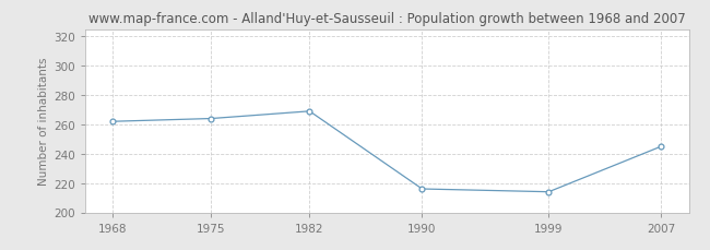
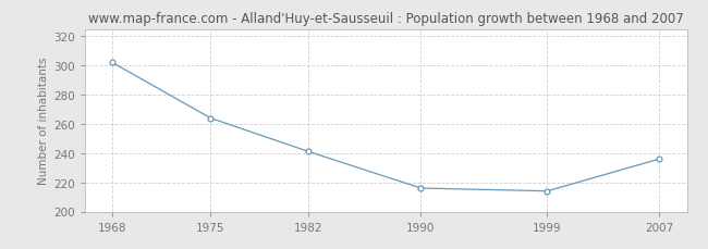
1968: 262 -> 302
1982: 269 -> 241
2007: 245 -> 236
